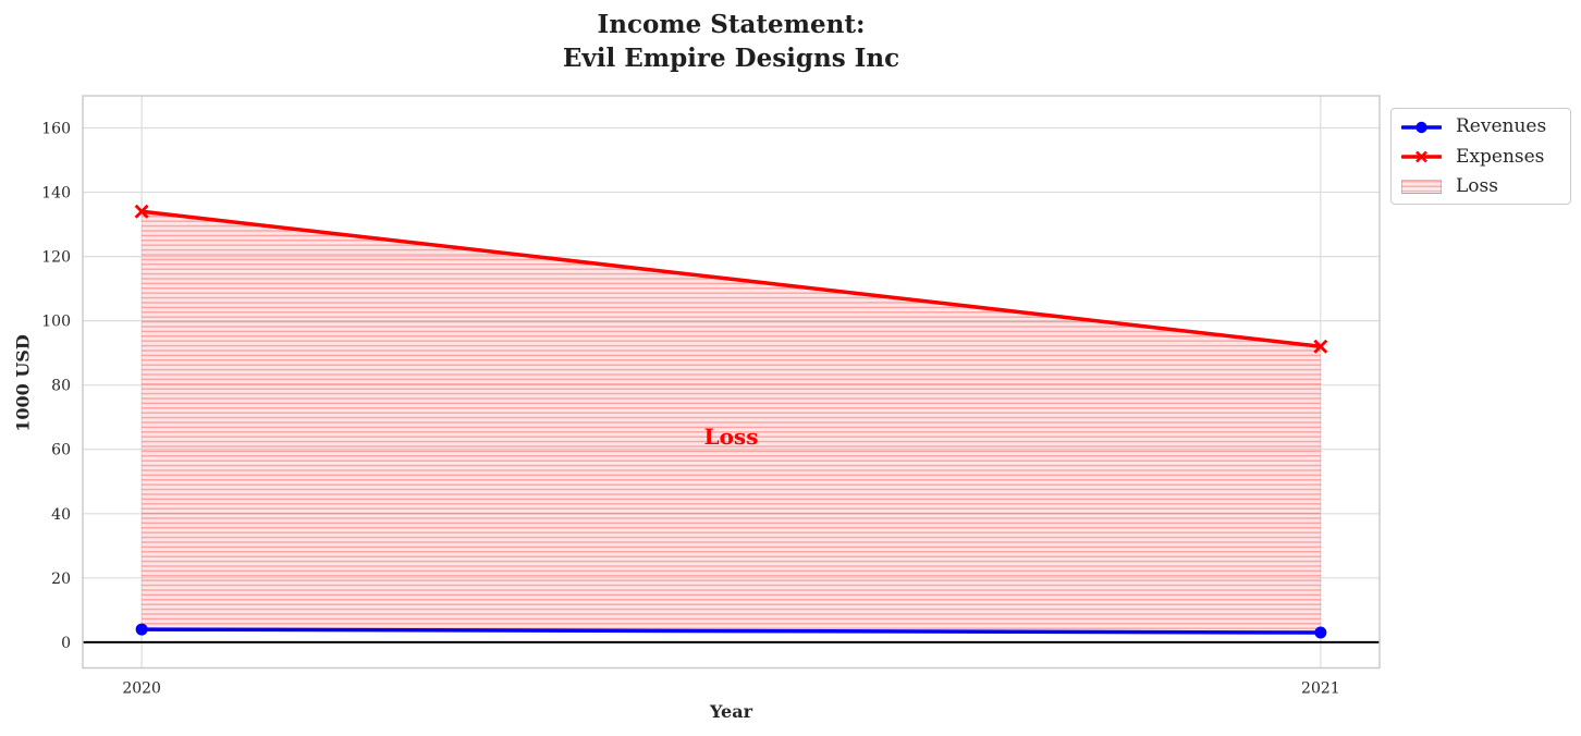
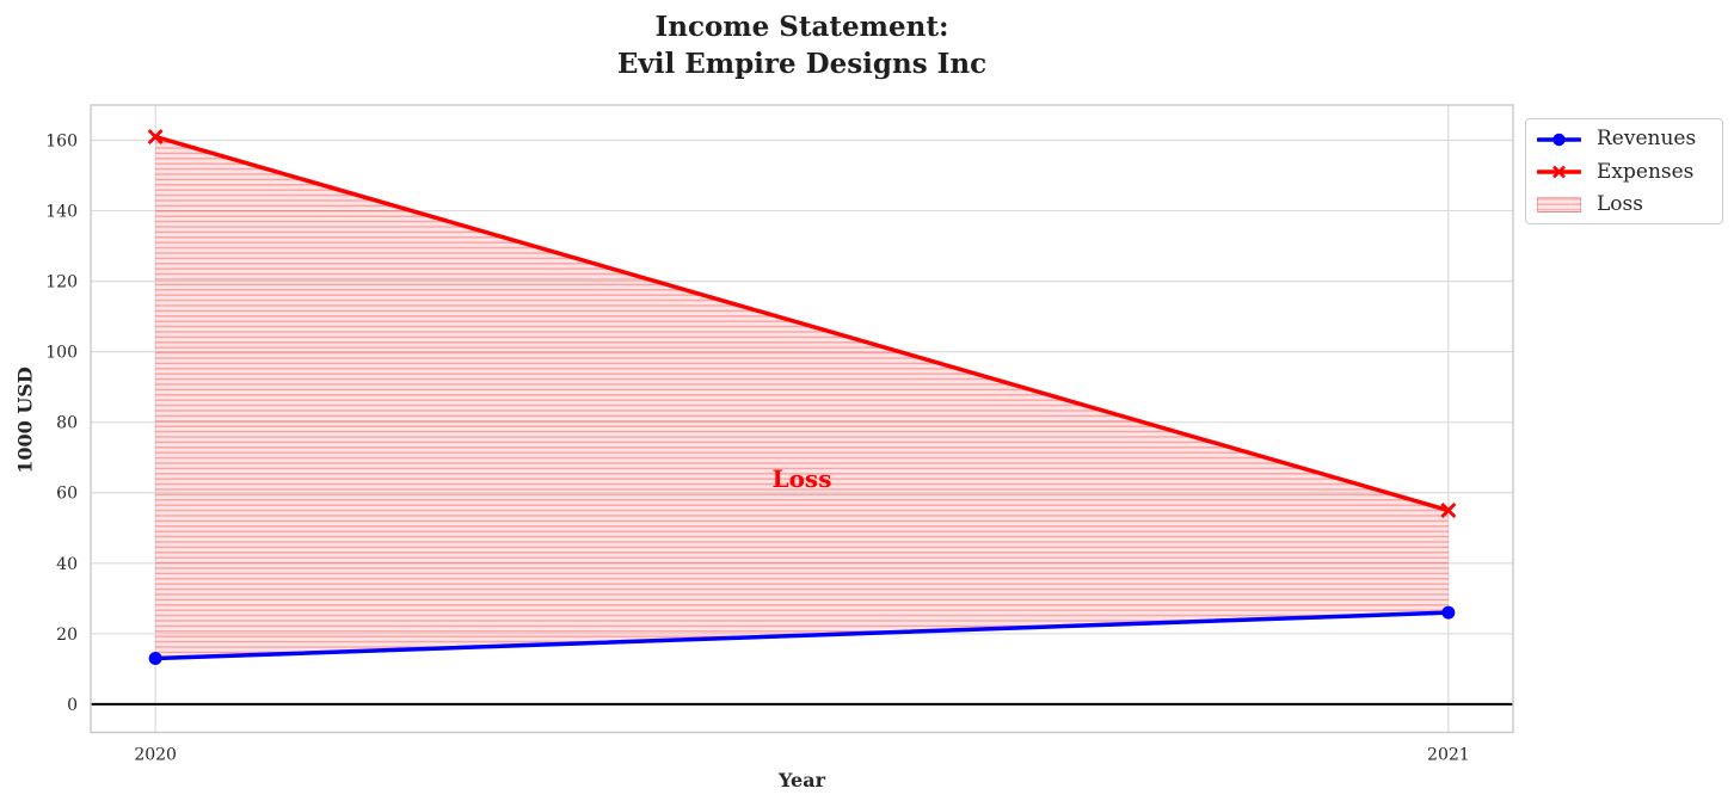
Revenues/2020: 4 -> 13
Expenses/2020: 134 -> 161
Revenues/2021: 3 -> 26
Expenses/2021: 92 -> 55
